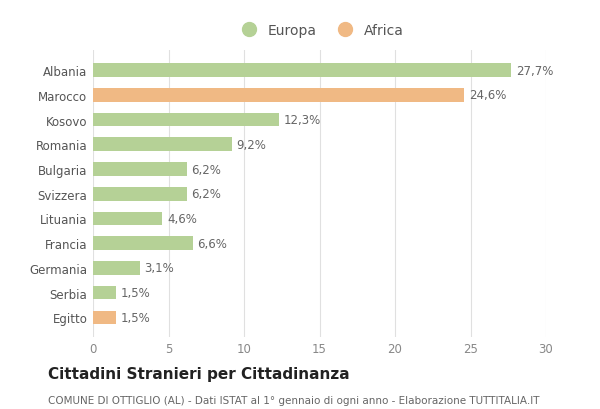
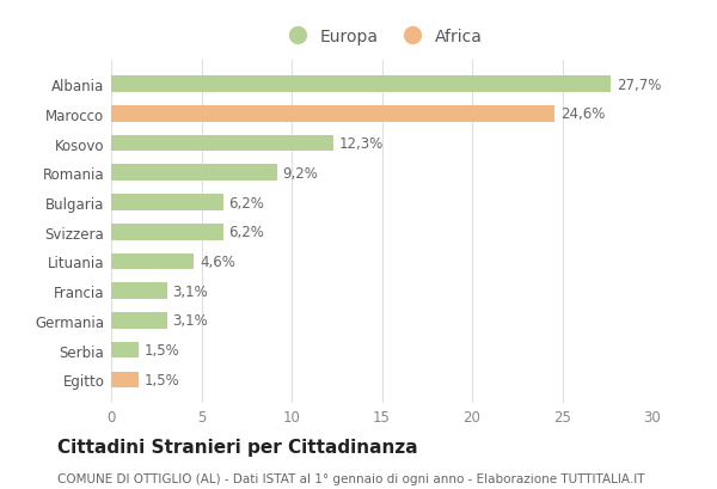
Francia: 6,6% -> 3,1%
